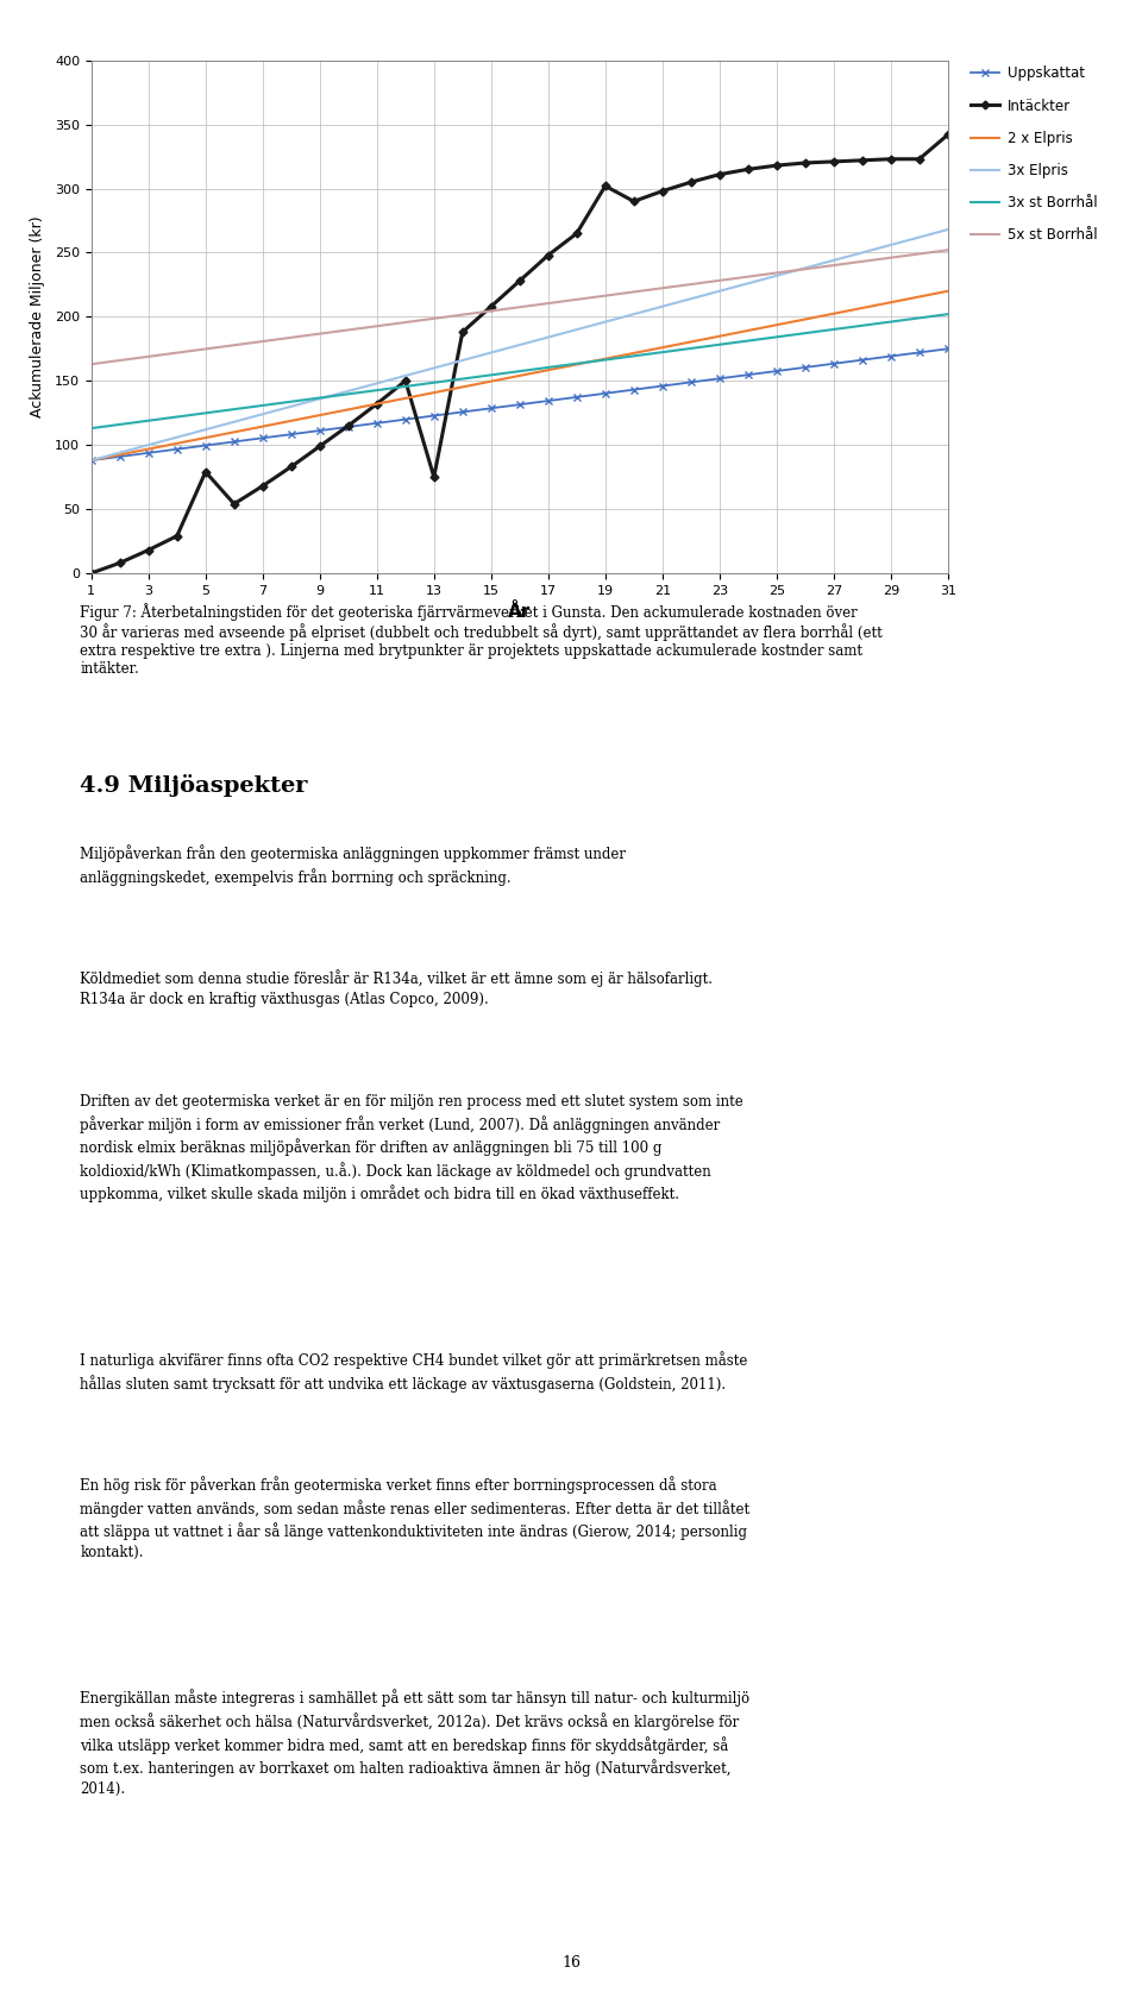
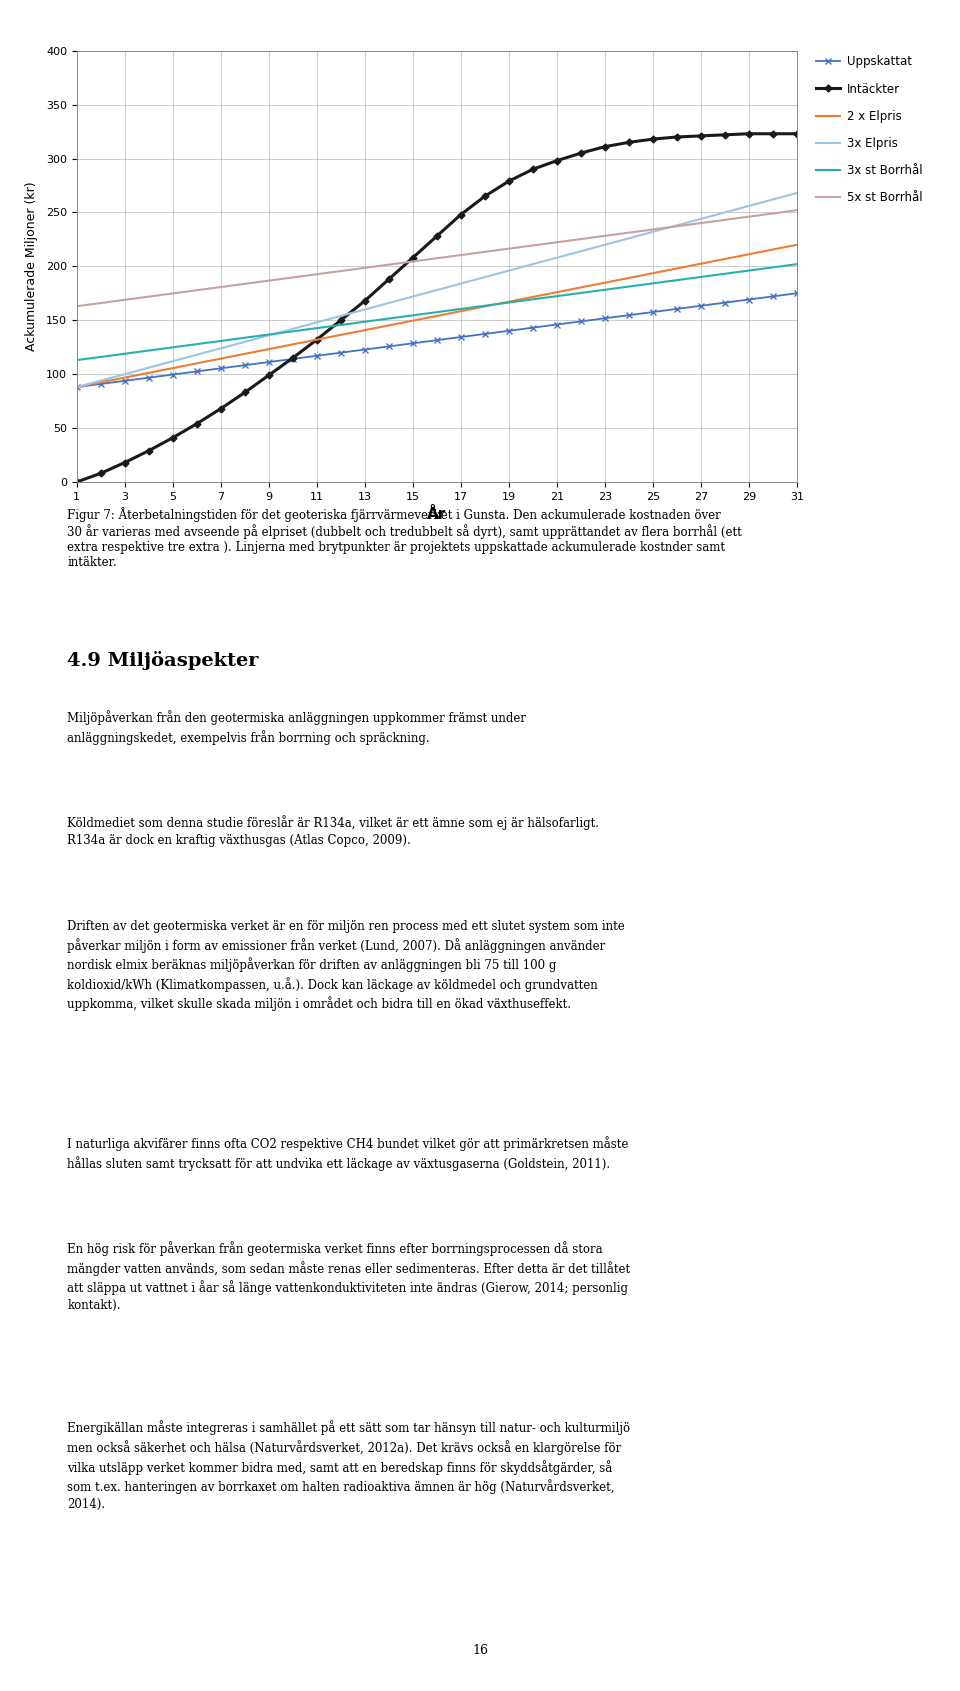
Intäckter/5: 79 -> 41
Intäckter/13: 75 -> 168
Intäckter/19: 302 -> 279
Intäckter/31: 342 -> 323
